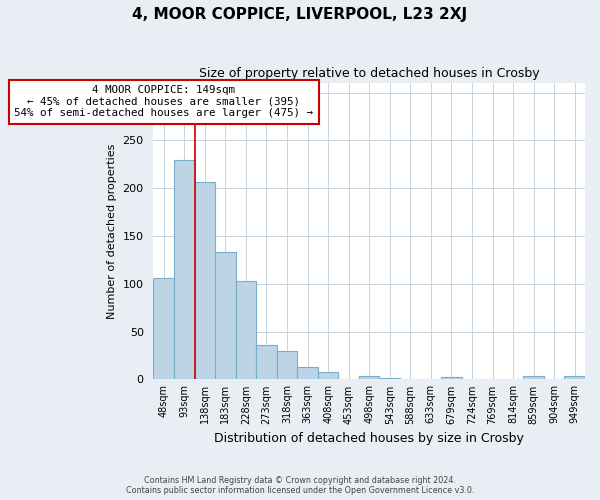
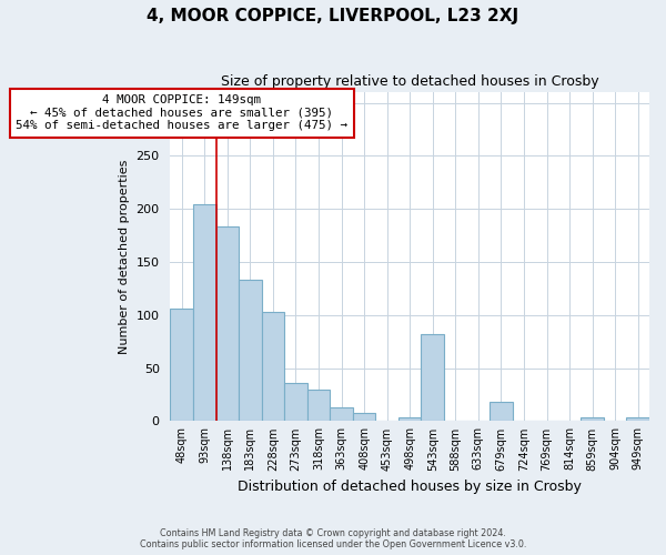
93sqm: 229 -> 204
138sqm: 207 -> 184
543sqm: 2 -> 82
679sqm: 3 -> 18
